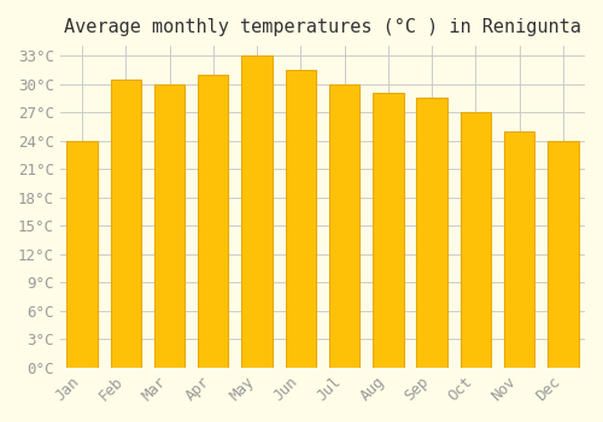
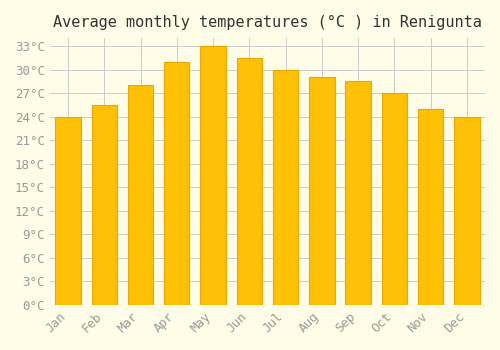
Feb: 30.4°C -> 25.5°C
Mar: 30.0°C -> 28.0°C
